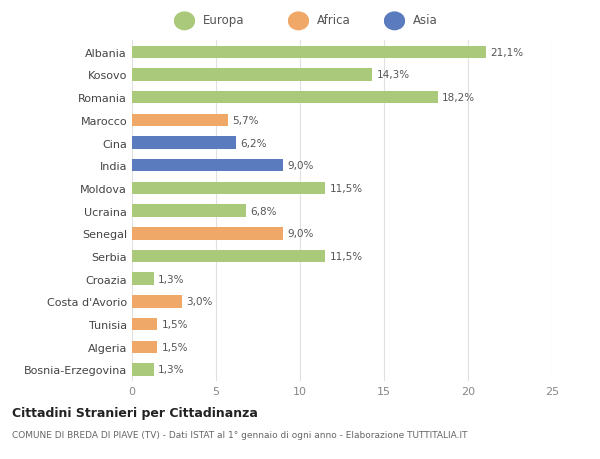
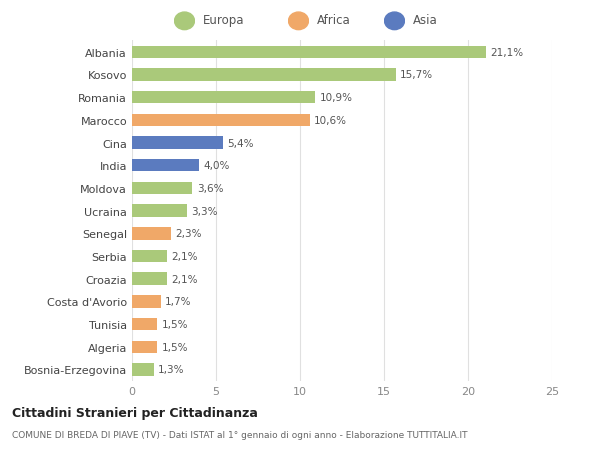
Kosovo: 14,3% -> 15,7%
Romania: 18,2% -> 10,9%
Marocco: 5,7% -> 10,6%
Cina: 6,2% -> 5,4%
India: 9,0% -> 4,0%
Moldova: 11,5% -> 3,6%
Ucraina: 6,8% -> 3,3%
Senegal: 9,0% -> 2,3%
Serbia: 11,5% -> 2,1%
Croazia: 1,3% -> 2,1%
Costa d'Avorio: 3,0% -> 1,7%
